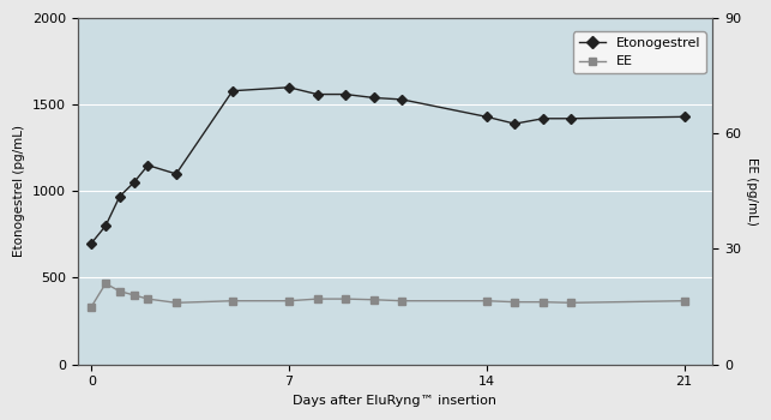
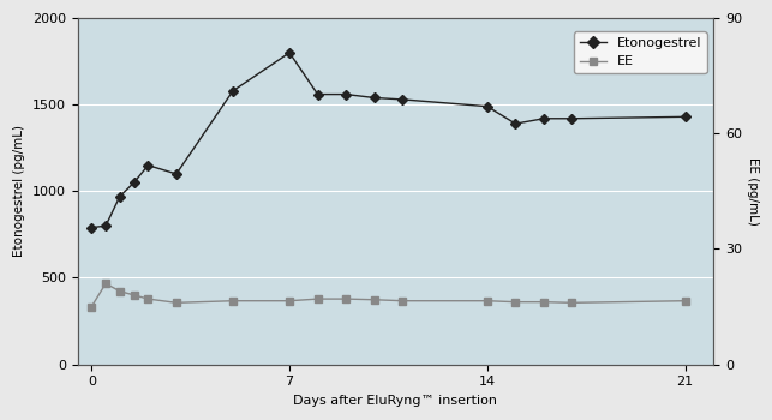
Etonogestrel/0: 700 -> 790
Etonogestrel/7: 1600 -> 1800
Etonogestrel/14: 1430 -> 1490
